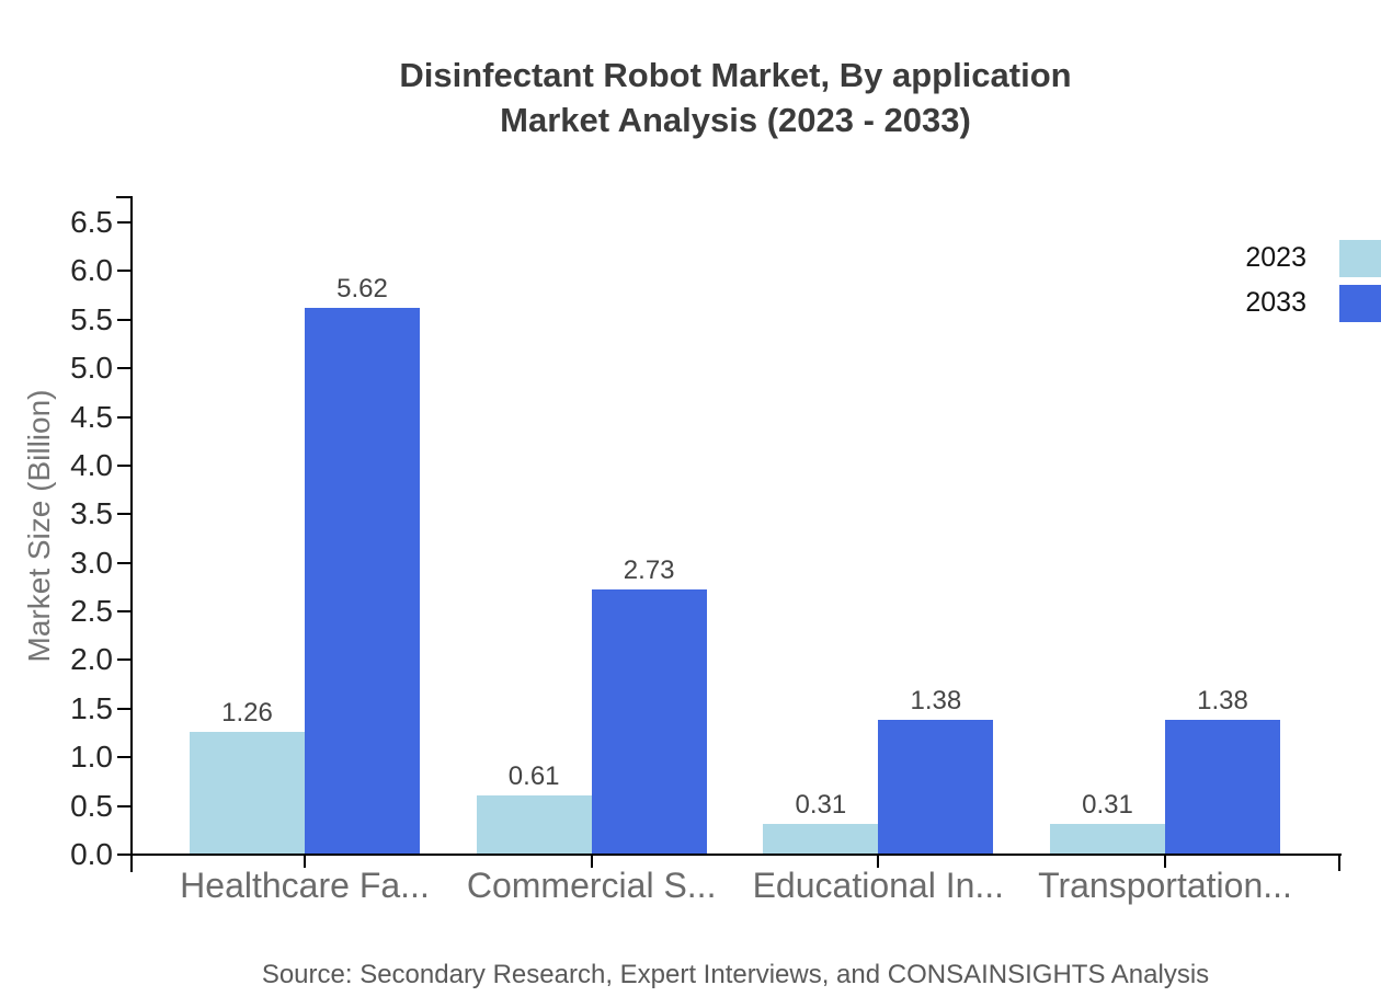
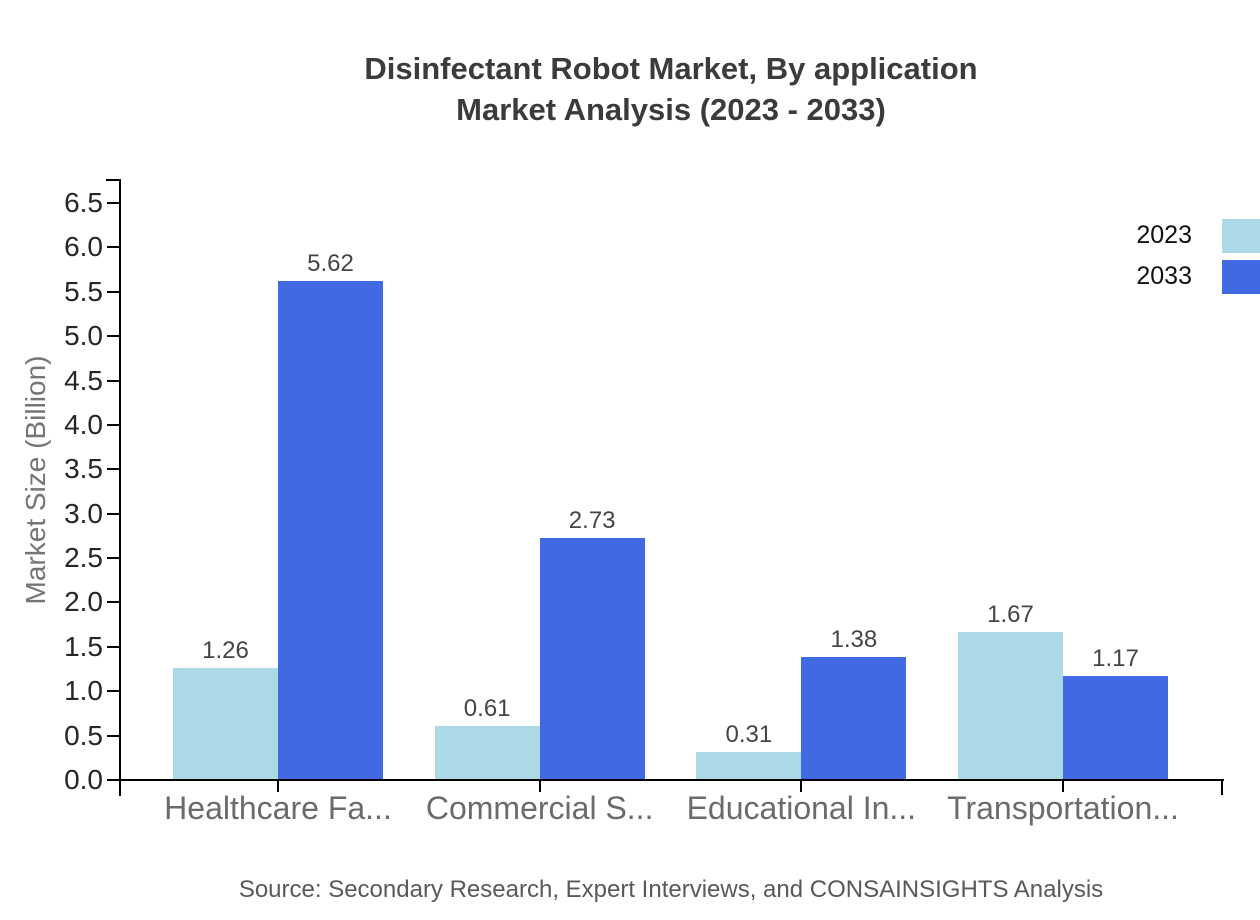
2023/Transportation...: 0.31 -> 1.67
2033/Transportation...: 1.38 -> 1.17
